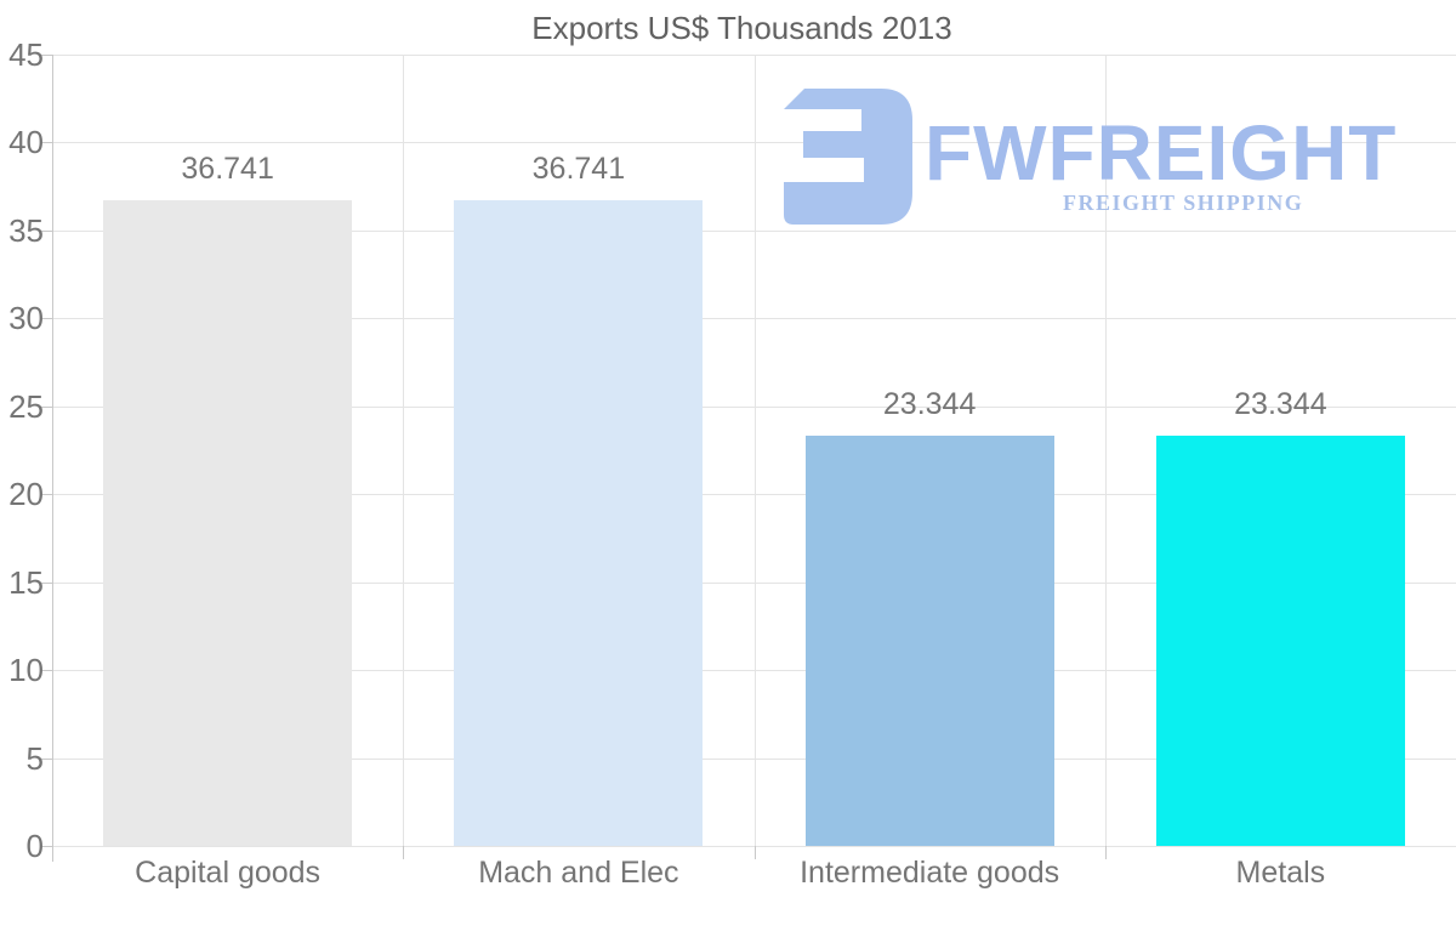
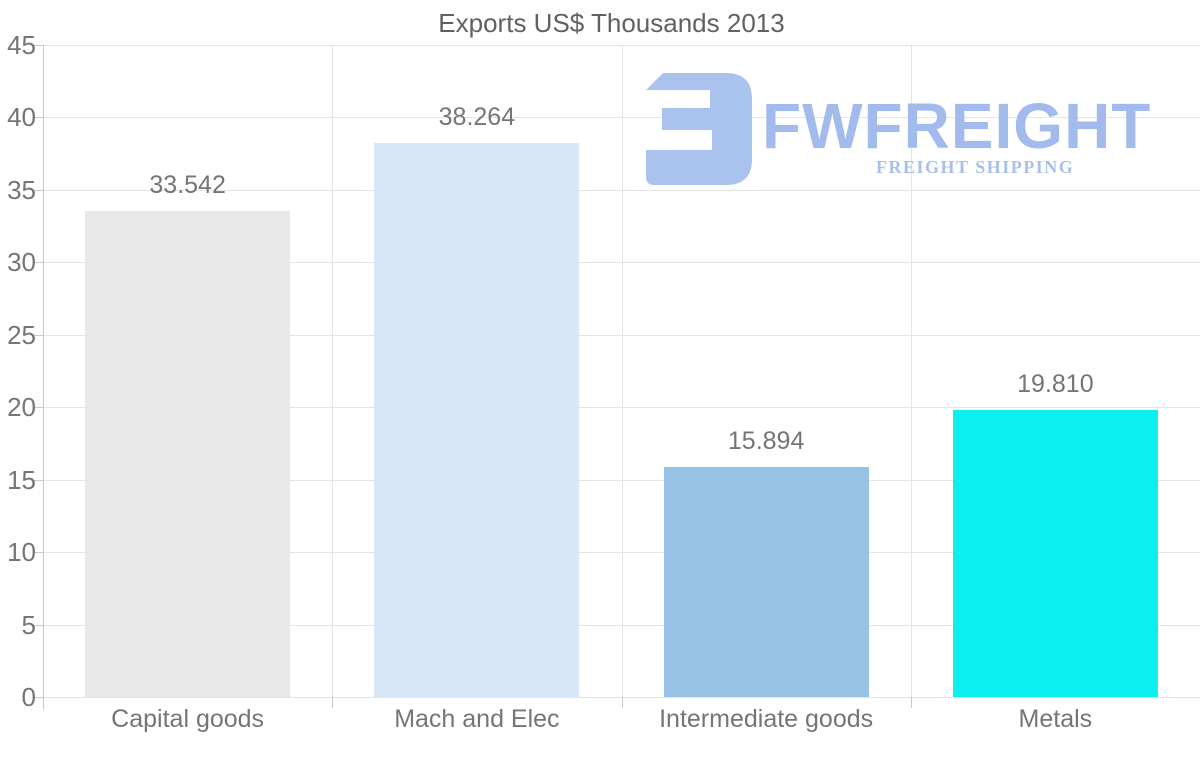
Capital goods: 36.741 -> 33.542
Mach and Elec: 36.741 -> 38.264
Intermediate goods: 23.344 -> 15.894
Metals: 23.344 -> 19.810
